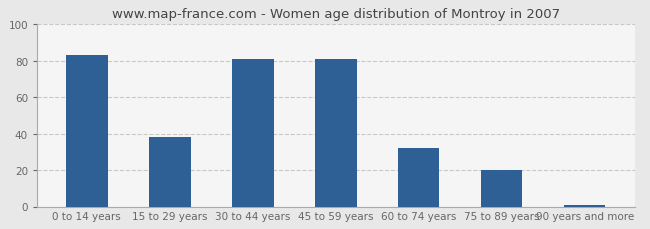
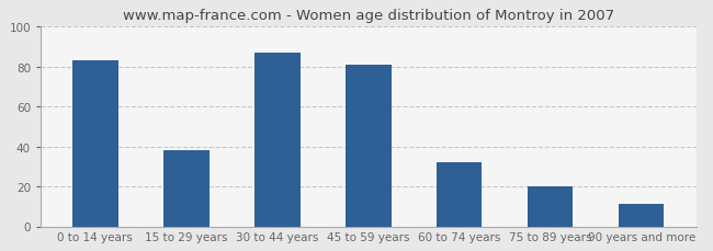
30 to 44 years: 81 -> 87
90 years and more: 1 -> 11
